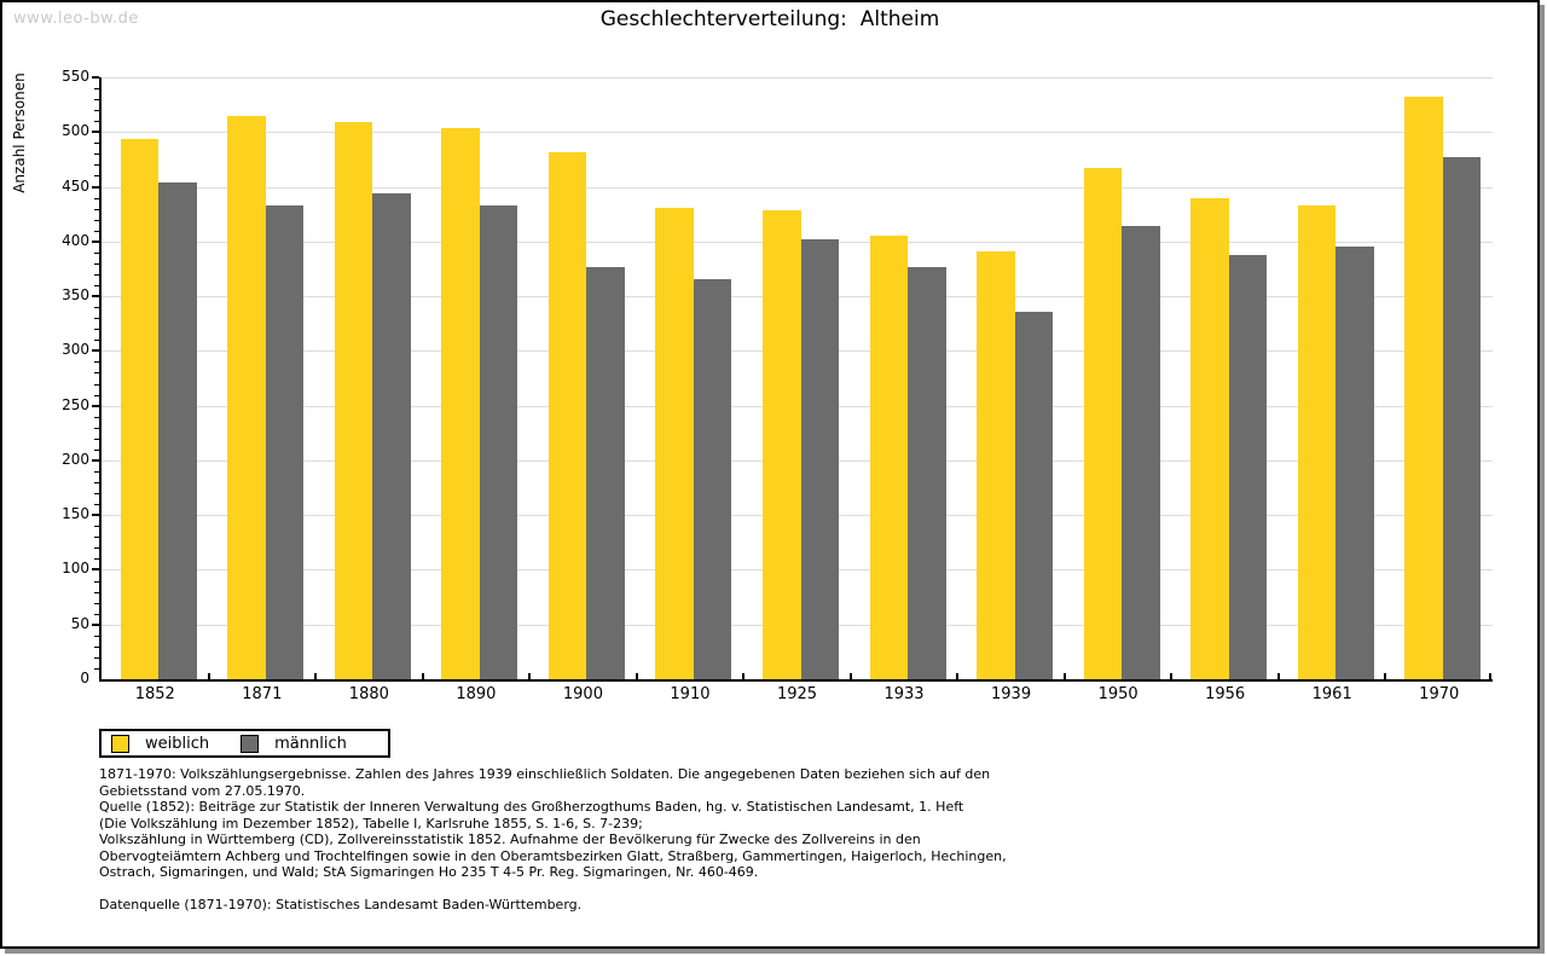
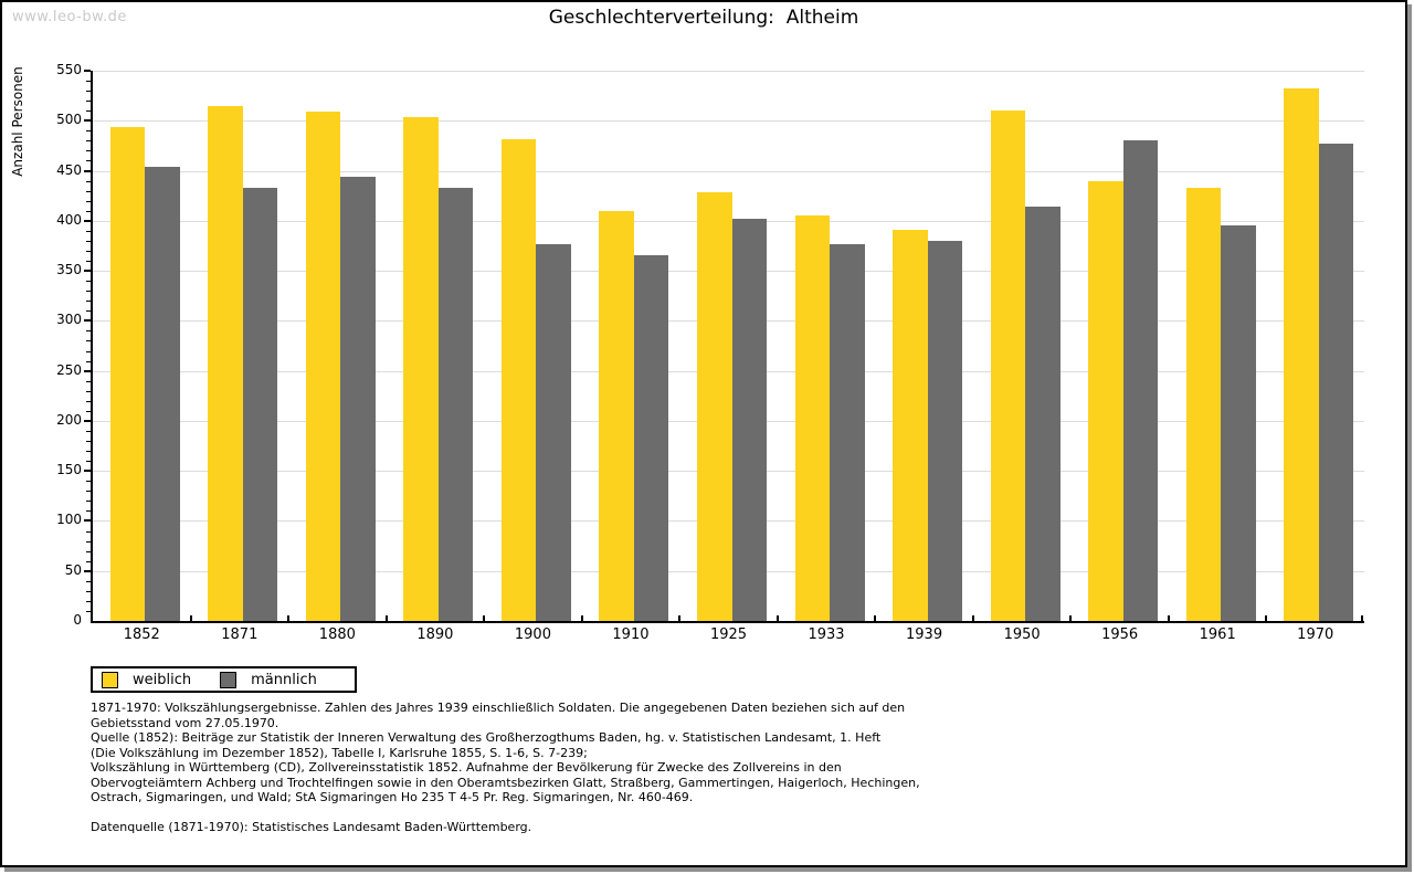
weiblich/1910: 430 -> 410
männlich/1939: 340 -> 380
weiblich/1950: 470 -> 510
männlich/1956: 390 -> 480
